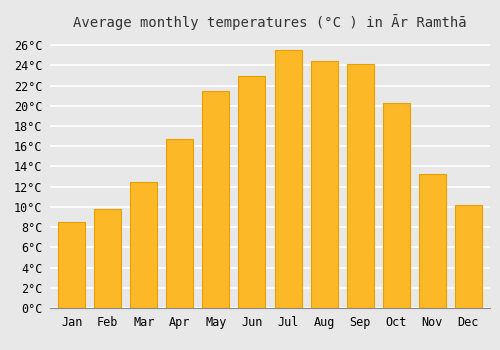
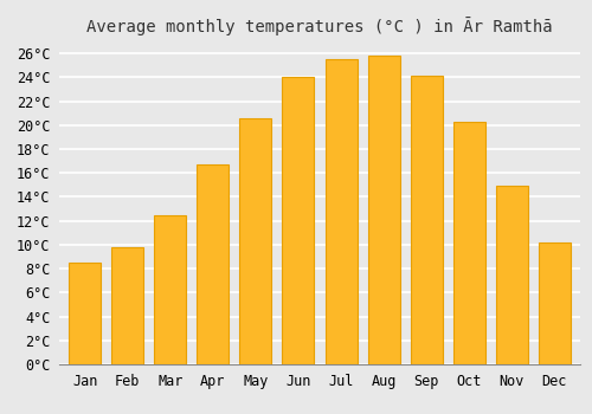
May: 21.5°C -> 20.6°C
Jun: 22.9°C -> 24.0°C
Aug: 24.4°C -> 25.8°C
Nov: 13.3°C -> 14.9°C
